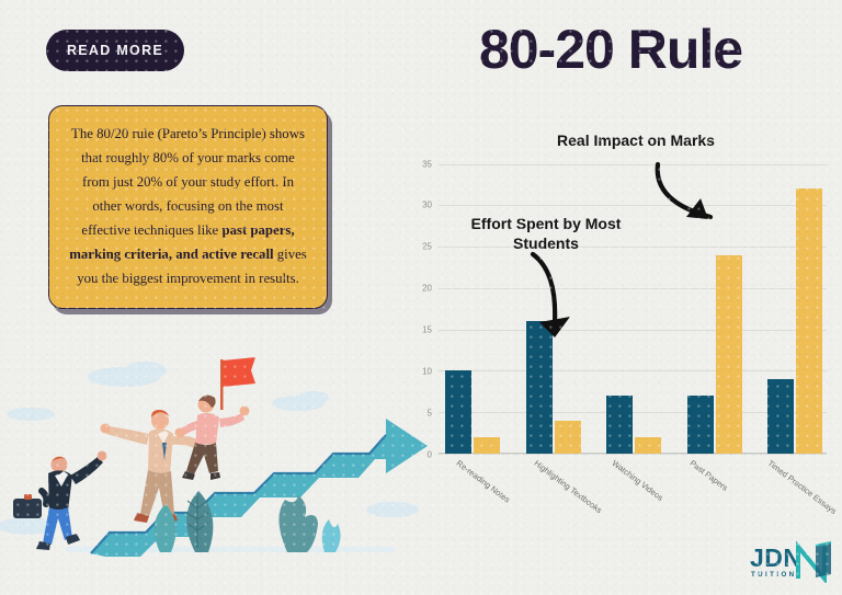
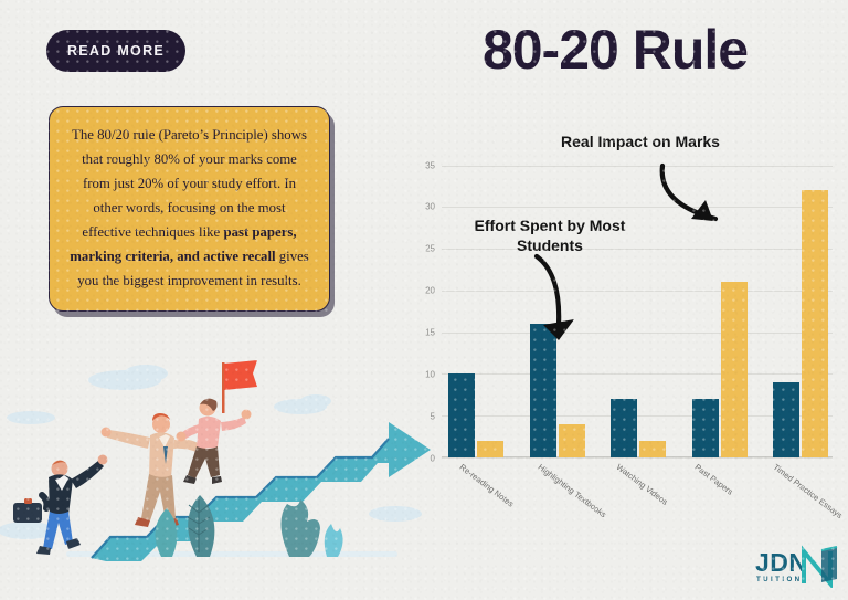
Real Impact on Marks/Past Papers: 24 -> 21
